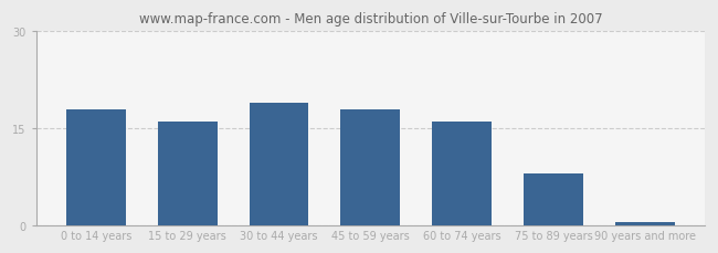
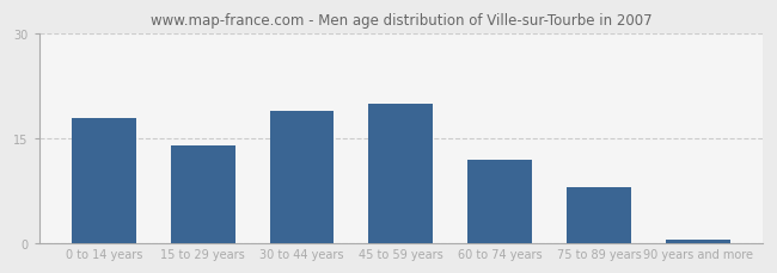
15 to 29 years: 16.0 -> 14.0
45 to 59 years: 18.0 -> 20.0
60 to 74 years: 16.0 -> 12.0
